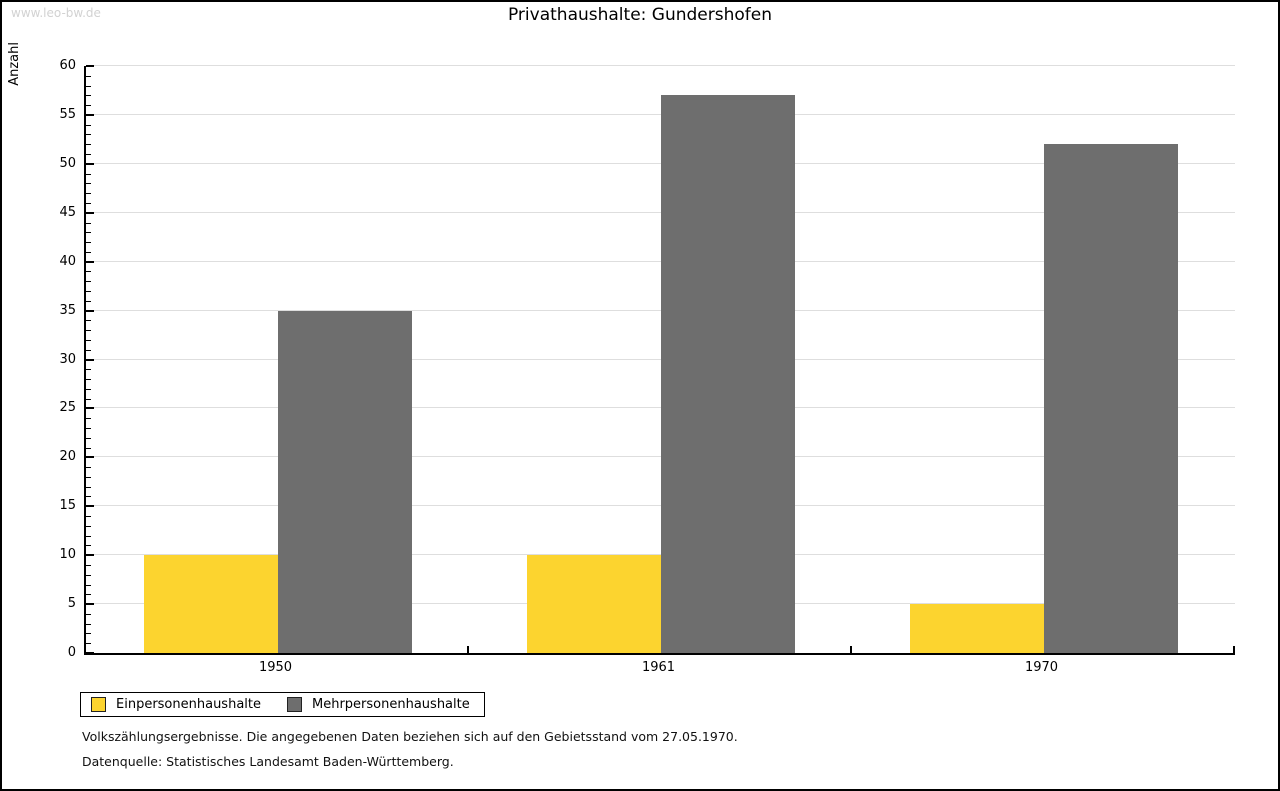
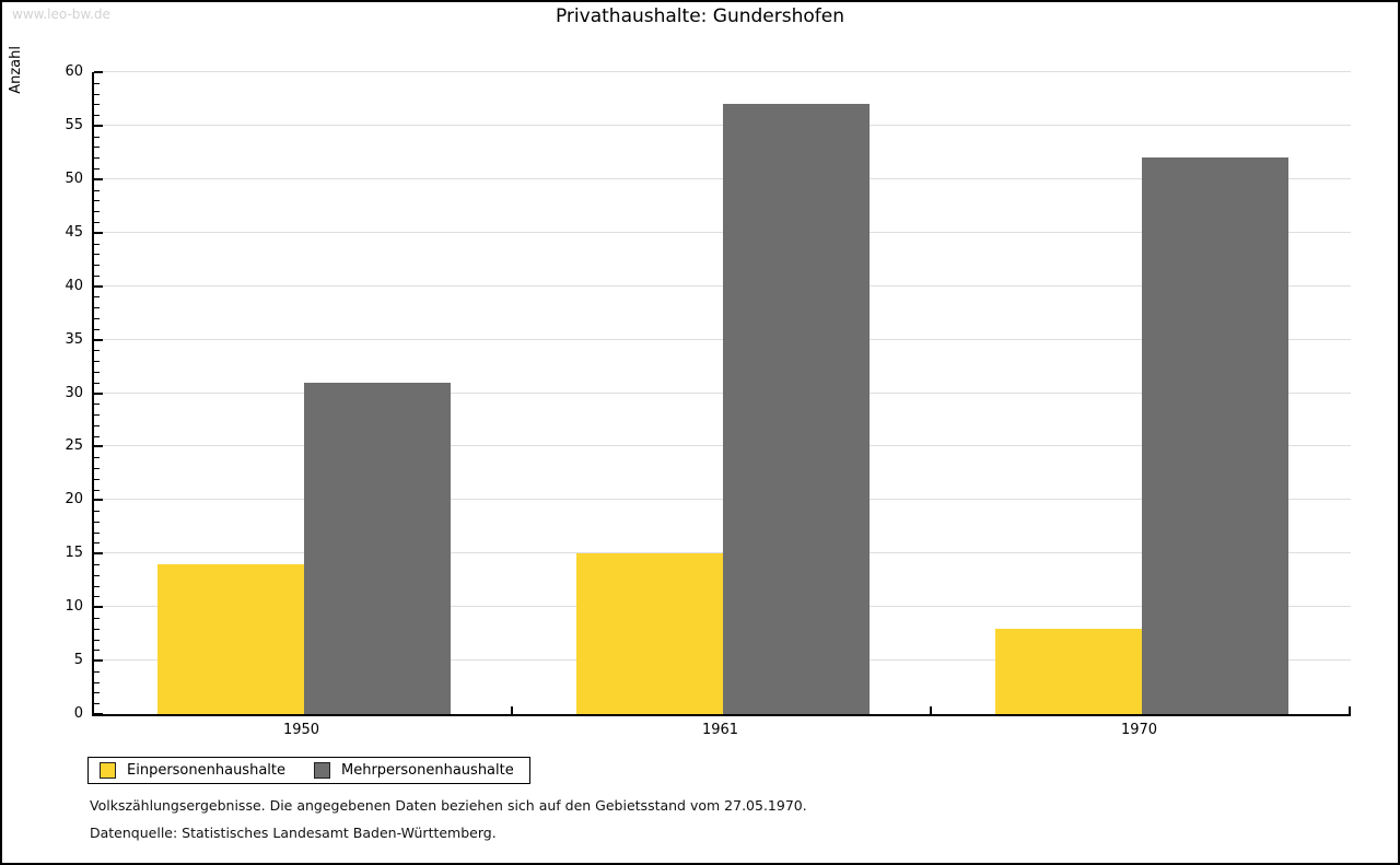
Einpersonenhaushalte/1950: 10 -> 14
Mehrpersonenhaushalte/1950: 35 -> 31
Einpersonenhaushalte/1961: 10 -> 15
Einpersonenhaushalte/1970: 5 -> 8
